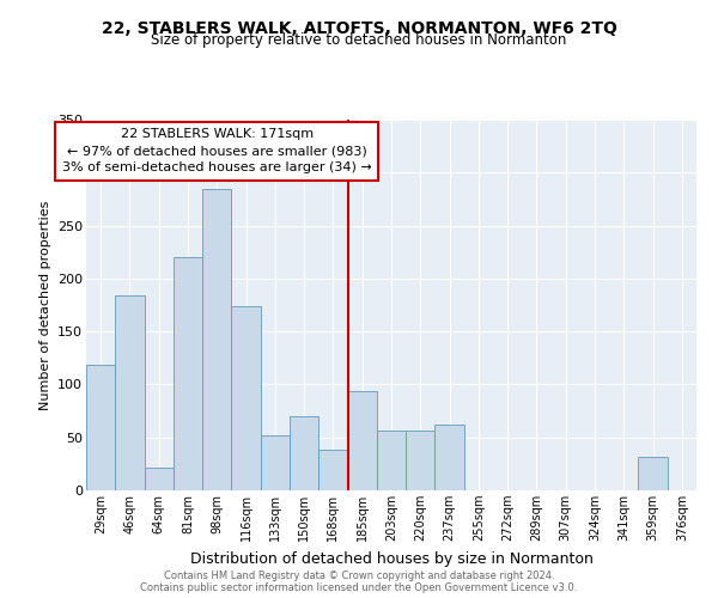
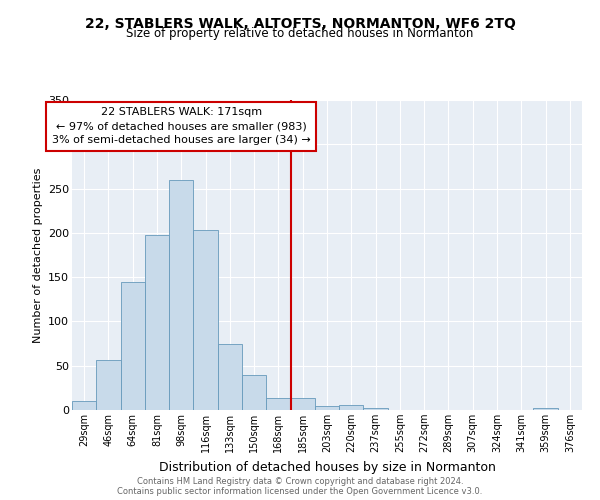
29sqm: 118 -> 10
46sqm: 184 -> 57
64sqm: 22 -> 144
81sqm: 220 -> 198
98sqm: 284 -> 260
116sqm: 174 -> 203
133sqm: 52 -> 74
150sqm: 70 -> 40
168sqm: 38 -> 13
185sqm: 94 -> 14
203sqm: 56 -> 5
220sqm: 56 -> 6
237sqm: 62 -> 2
359sqm: 32 -> 2
